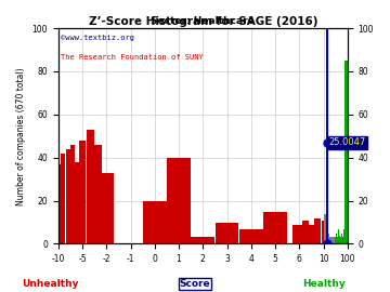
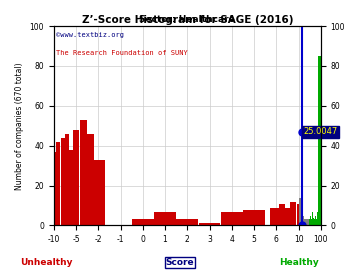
0: 20 -> 3
1: 40 -> 7
3: 10 -> 1
5: 15 -> 8
